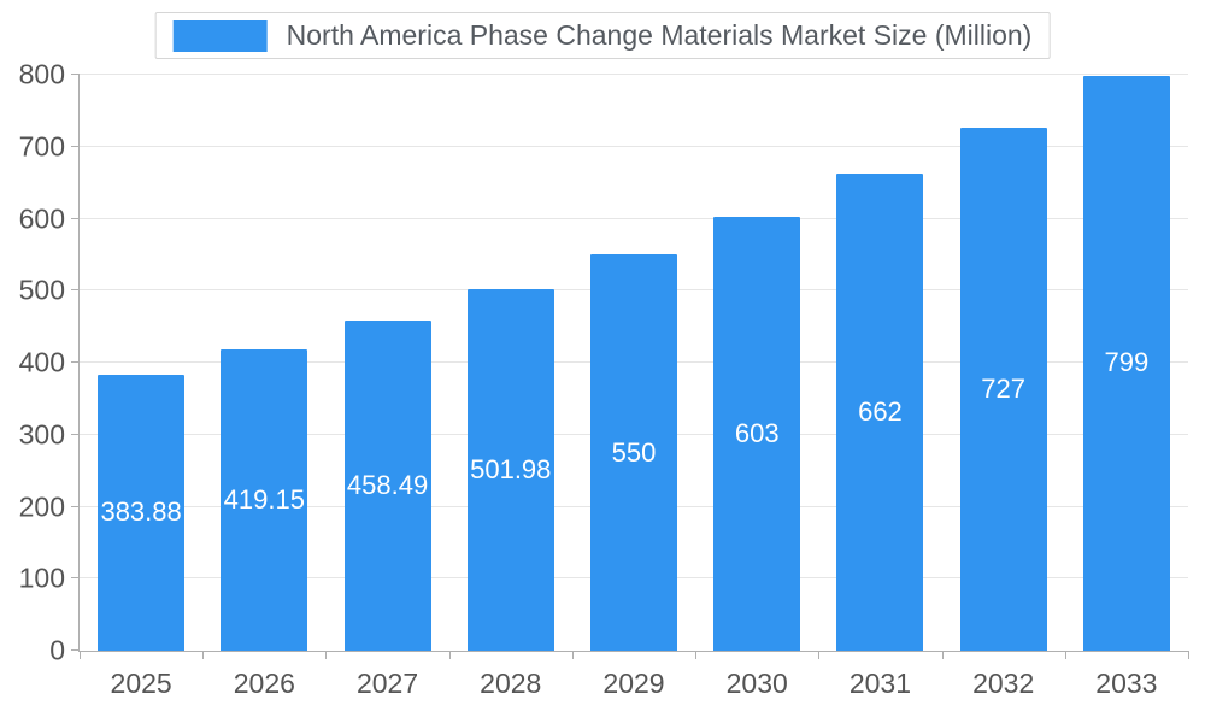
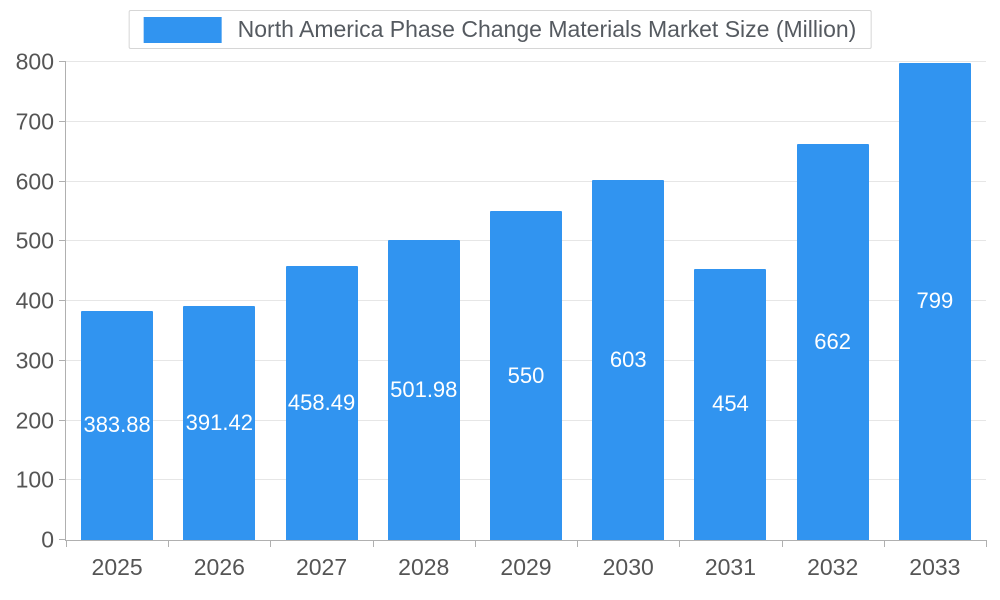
2026: 419.15 -> 391.42
2031: 662 -> 454
2032: 727 -> 662
